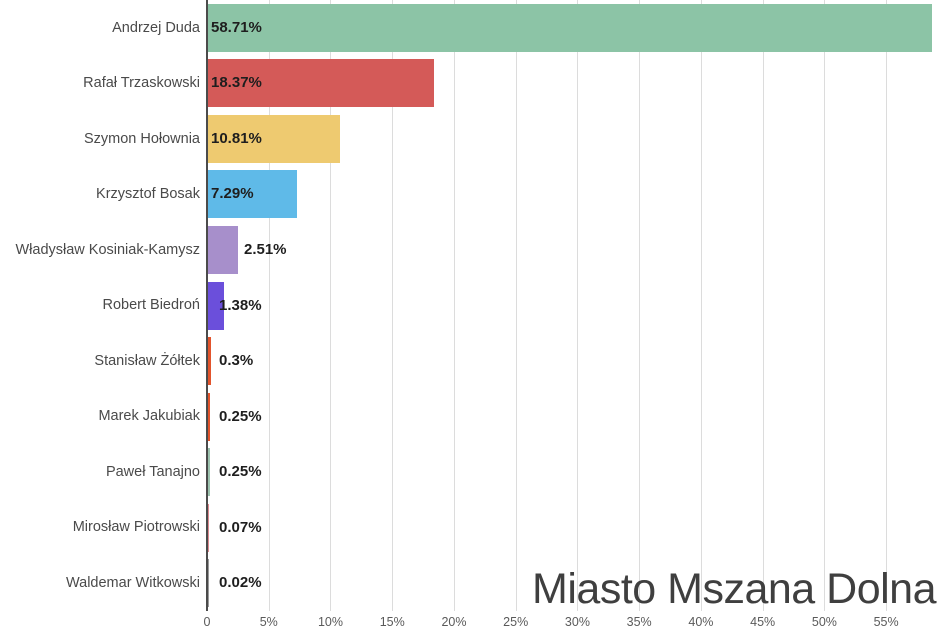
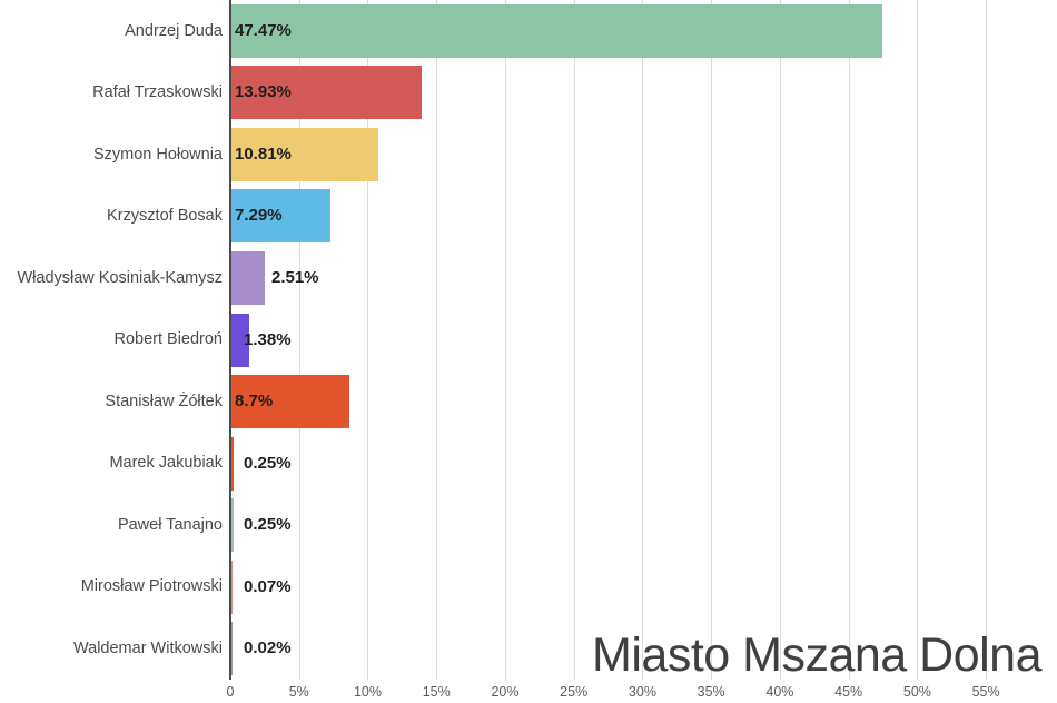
Andrzej Duda: 58.71% -> 47.47%
Rafał Trzaskowski: 18.37% -> 13.93%
Stanisław Żółtek: 0.3% -> 8.7%
